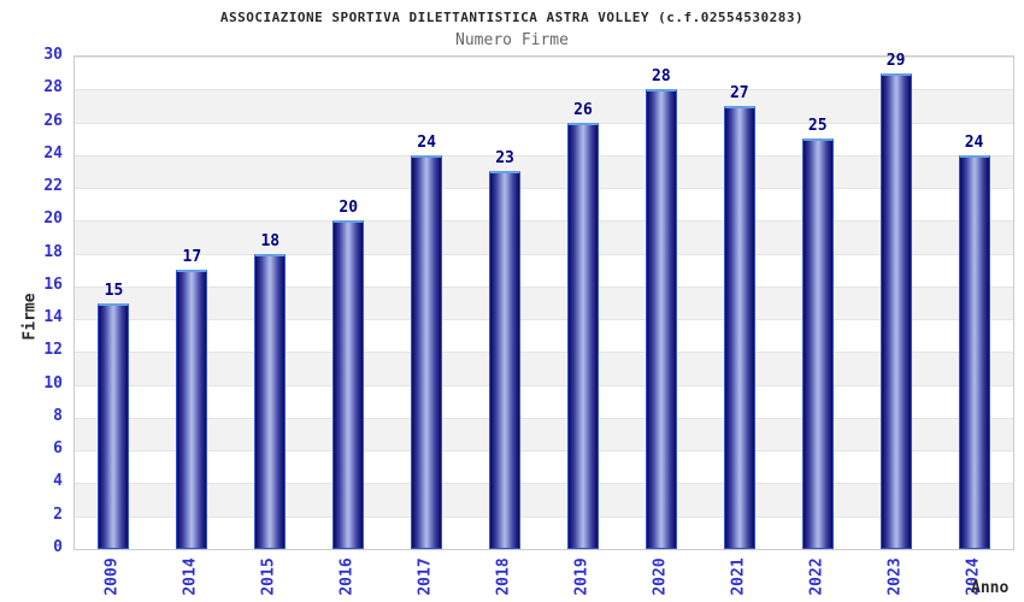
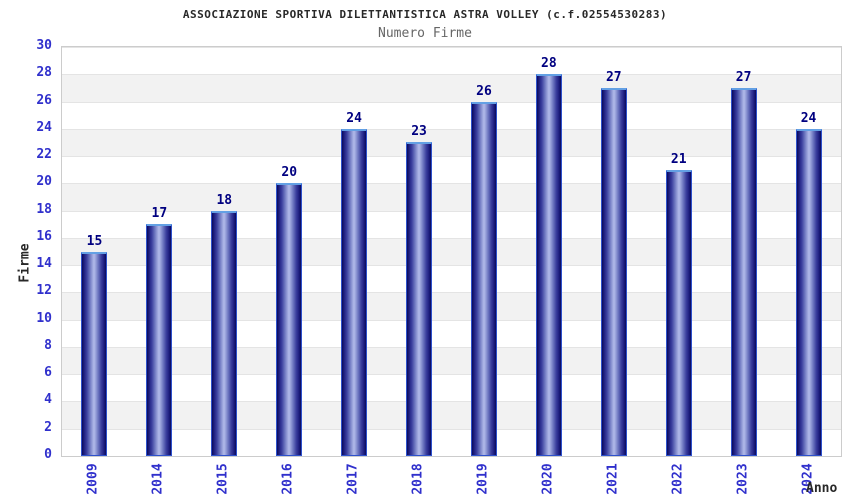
2022: 25 -> 21
2023: 29 -> 27
